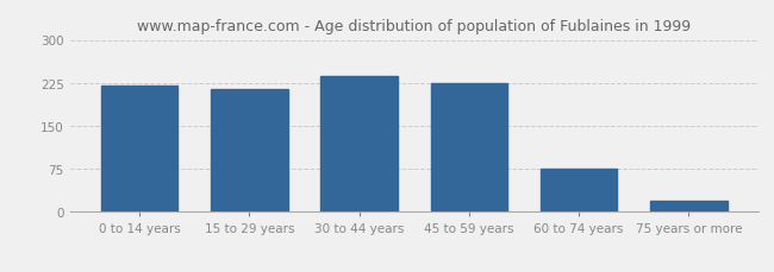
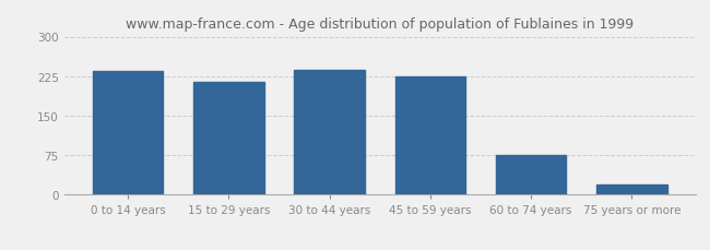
0 to 14 years: 220 -> 235
